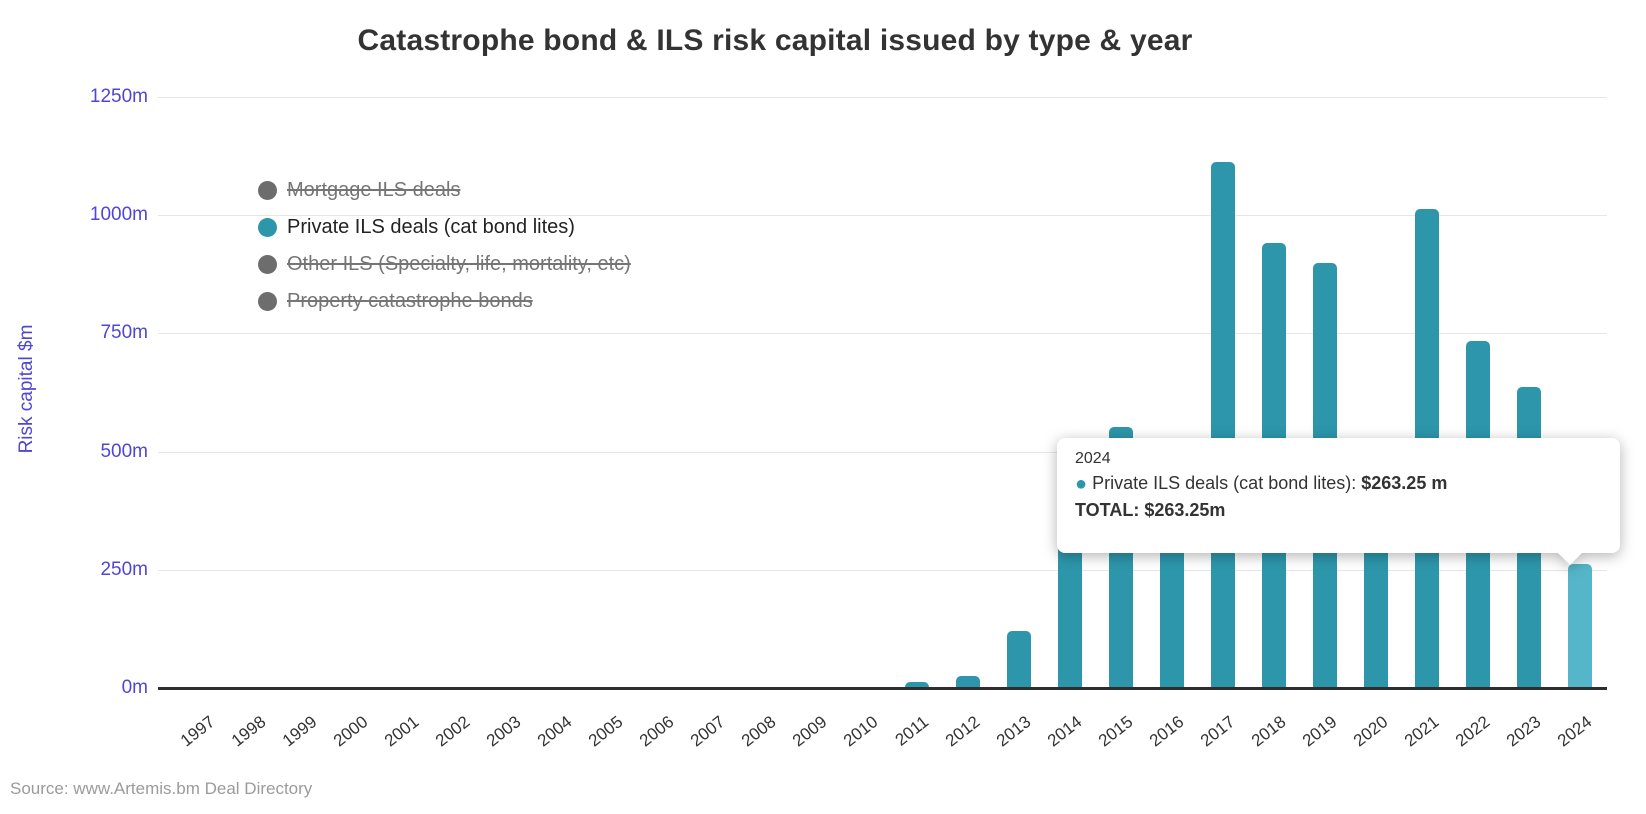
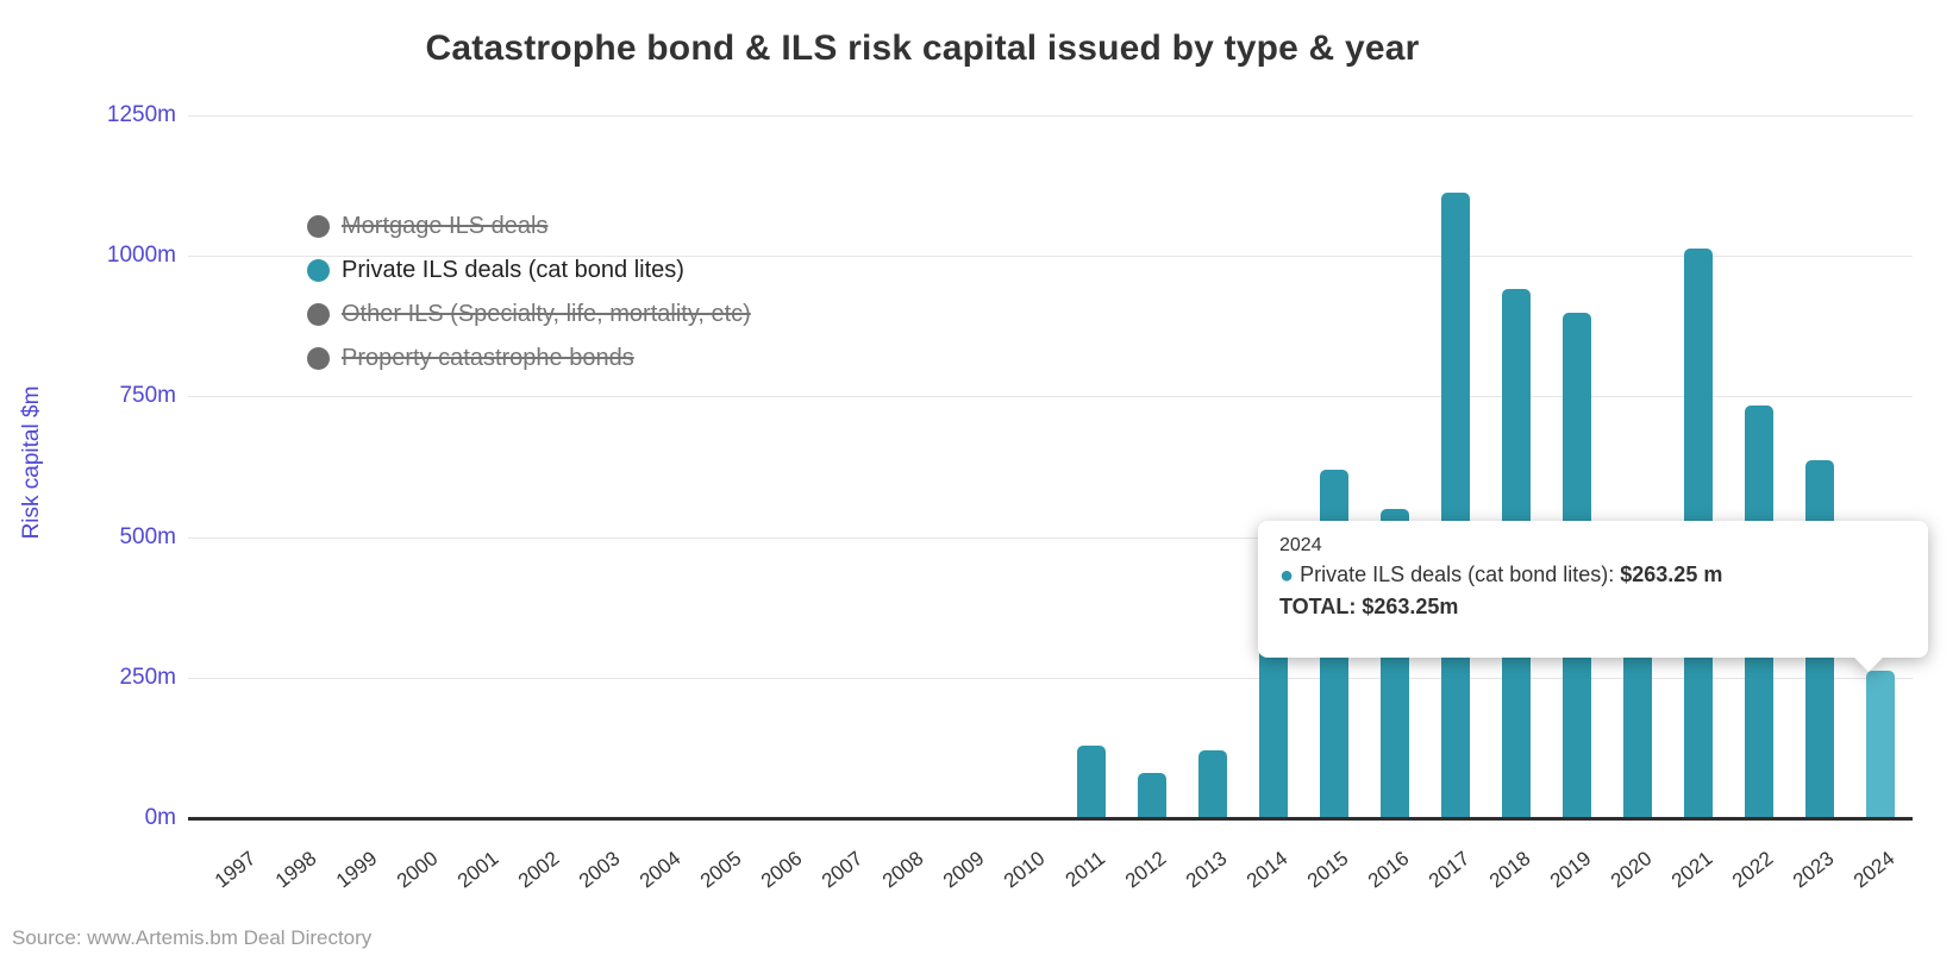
2011: 10m -> 130m
2012: 20m -> 80m
2015: 550m -> 620m
2016: 510m -> 550m
